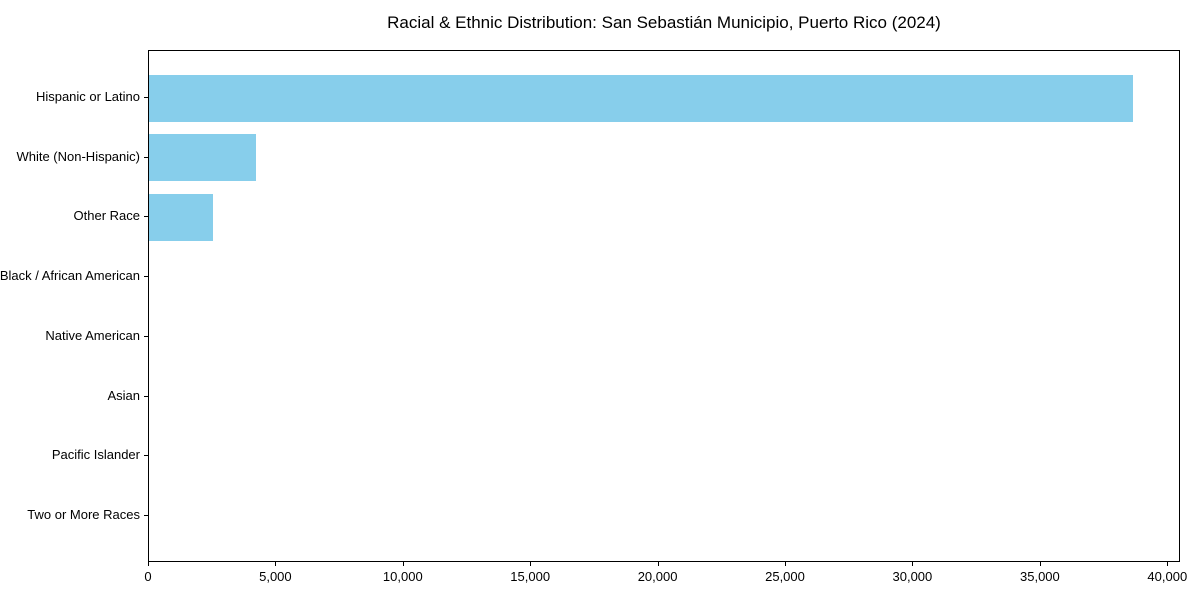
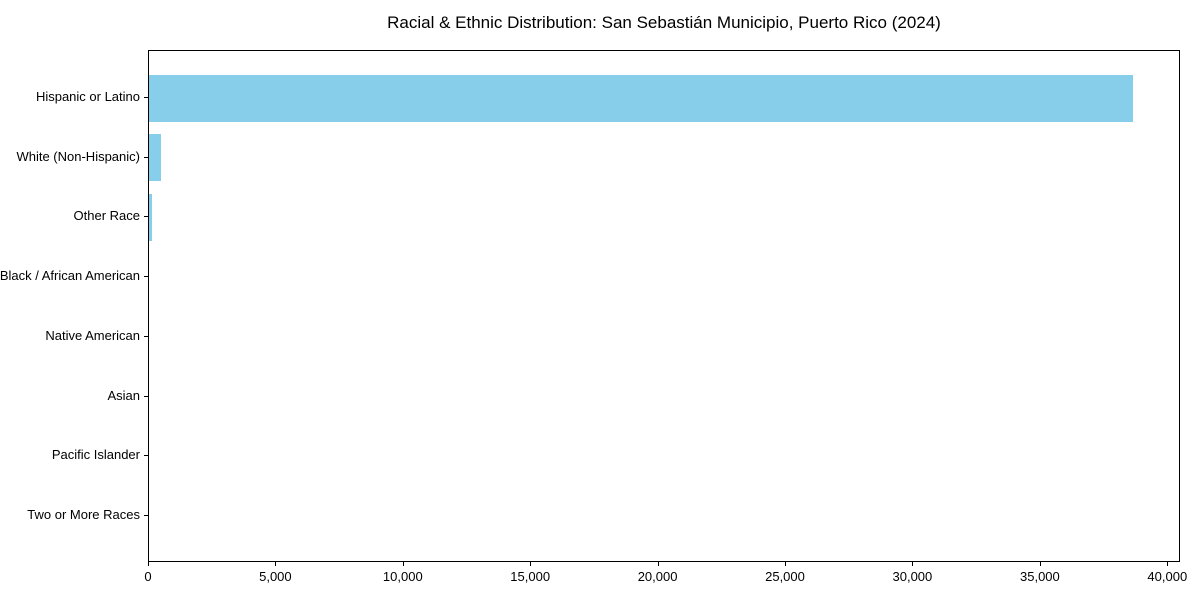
White (Non-Hispanic): 4200 -> 500
Other Race: 2500 -> 100
